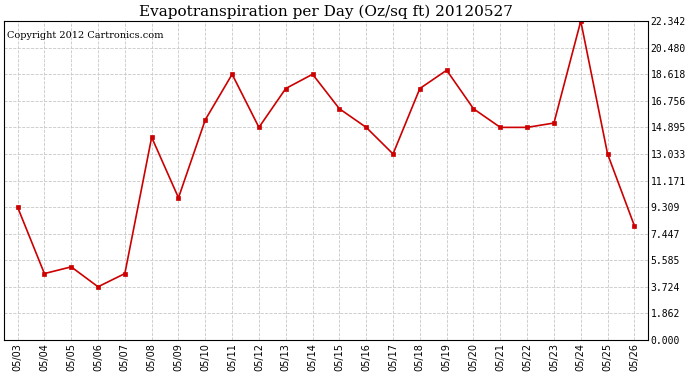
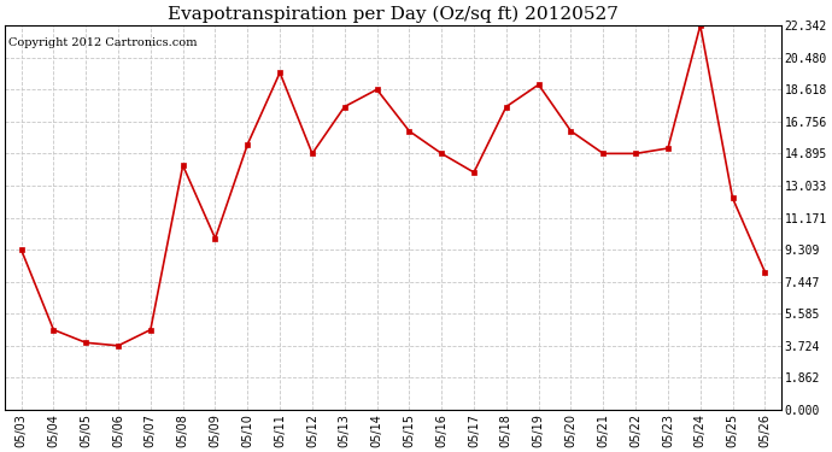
05/05: 5.1 -> 3.9
05/11: 18.6 -> 19.6
05/17: 13.0 -> 13.8
05/25: 13.0 -> 12.3
